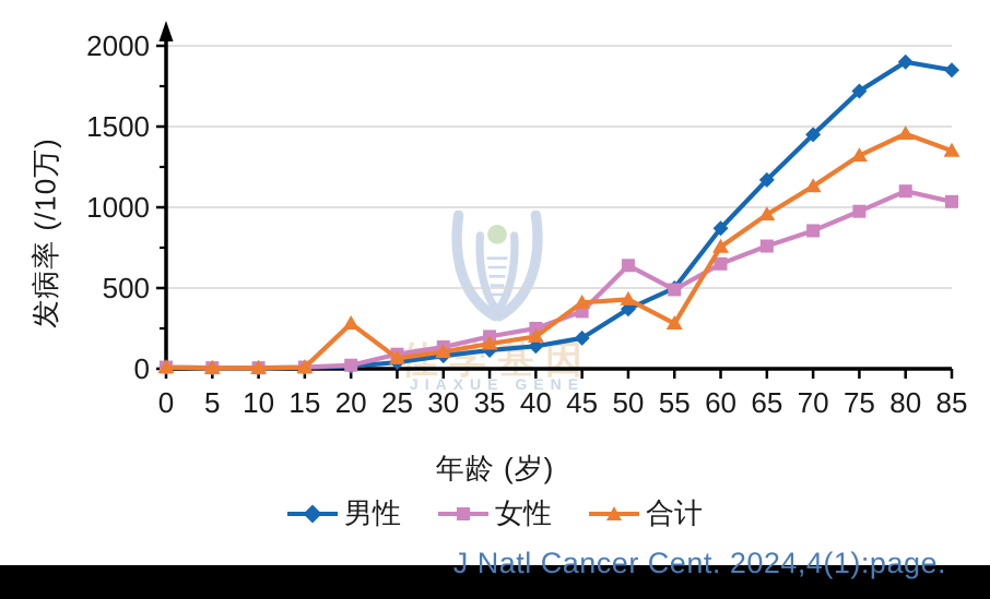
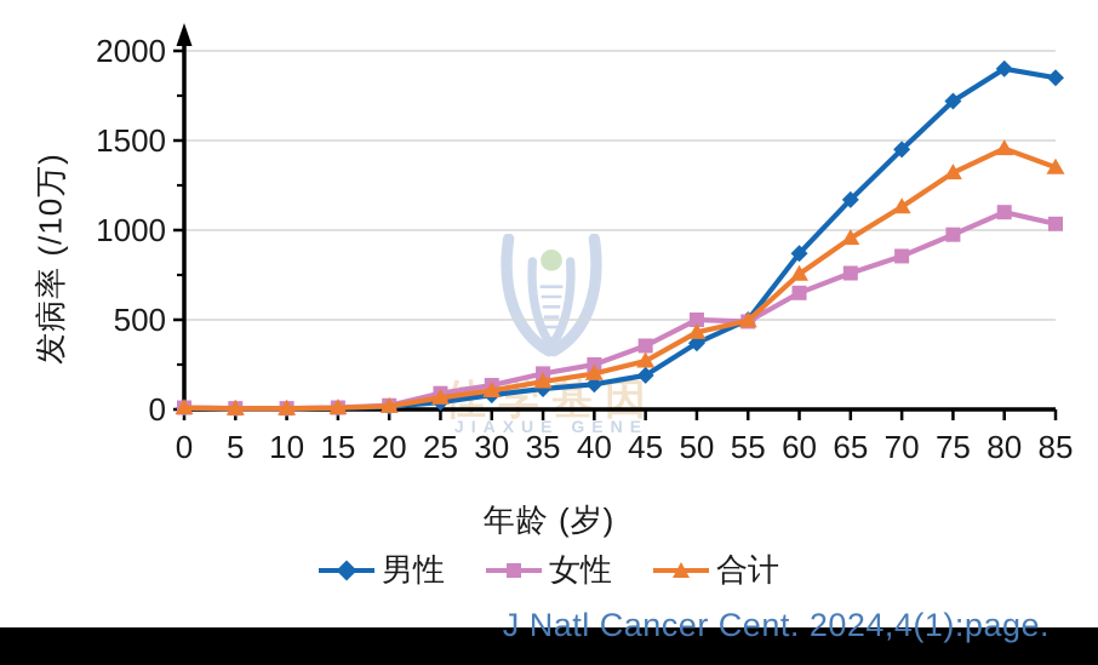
合计/20: 280 -> 20
合计/45: 410 -> 270
女性/50: 640 -> 500
合计/55: 280 -> 500
